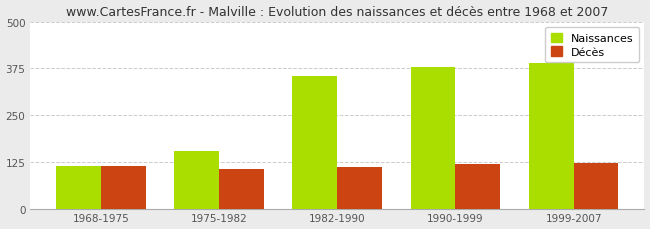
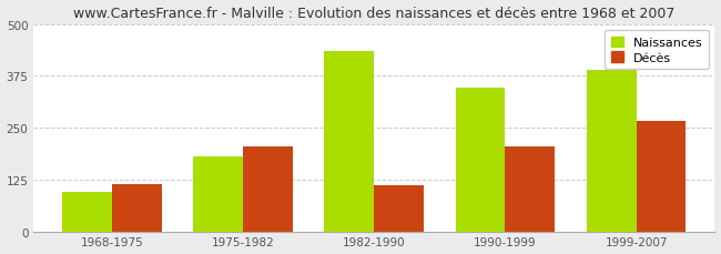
Naissances/1968-1975: 115 -> 95
Naissances/1975-1982: 155 -> 180
Décès/1975-1982: 107 -> 205
Naissances/1982-1990: 355 -> 435
Naissances/1990-1999: 378 -> 345
Décès/1990-1999: 120 -> 205
Décès/1999-2007: 122 -> 265
